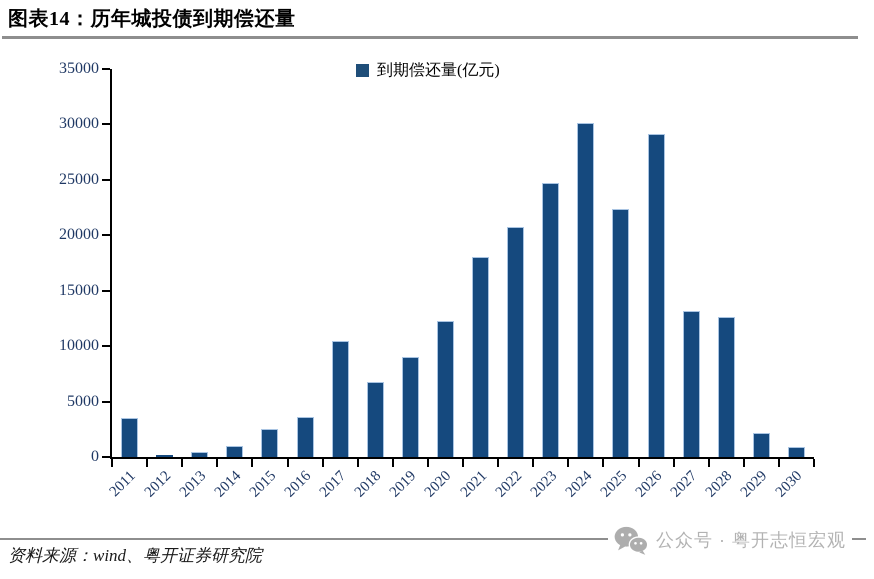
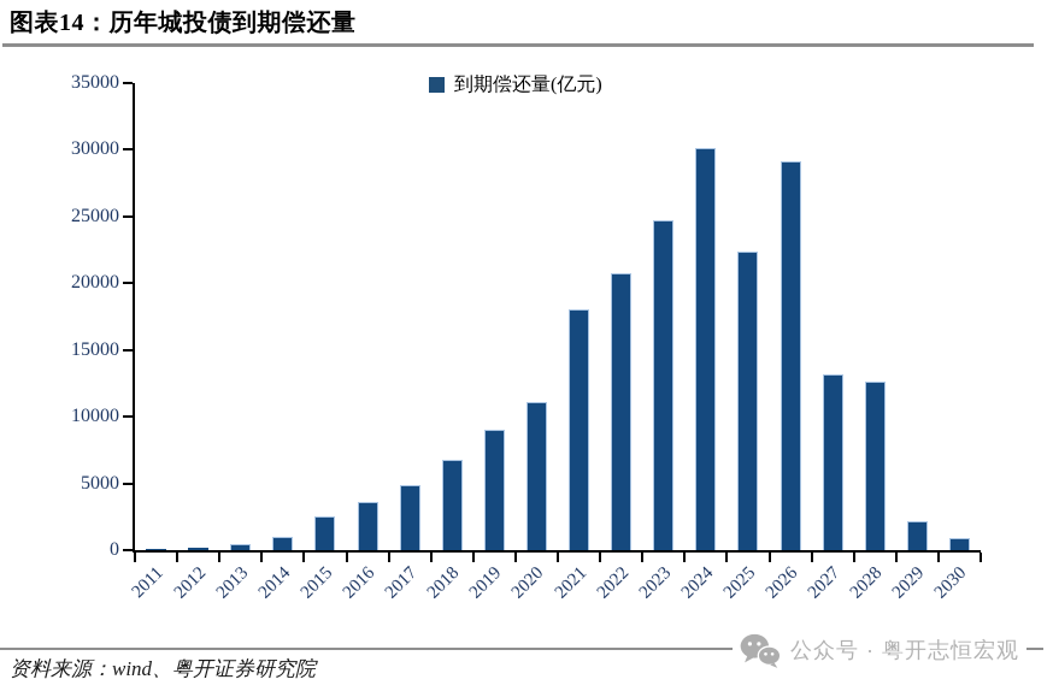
2011: 3500 -> 100
2017: 10500 -> 4900
2020: 12300 -> 11100
